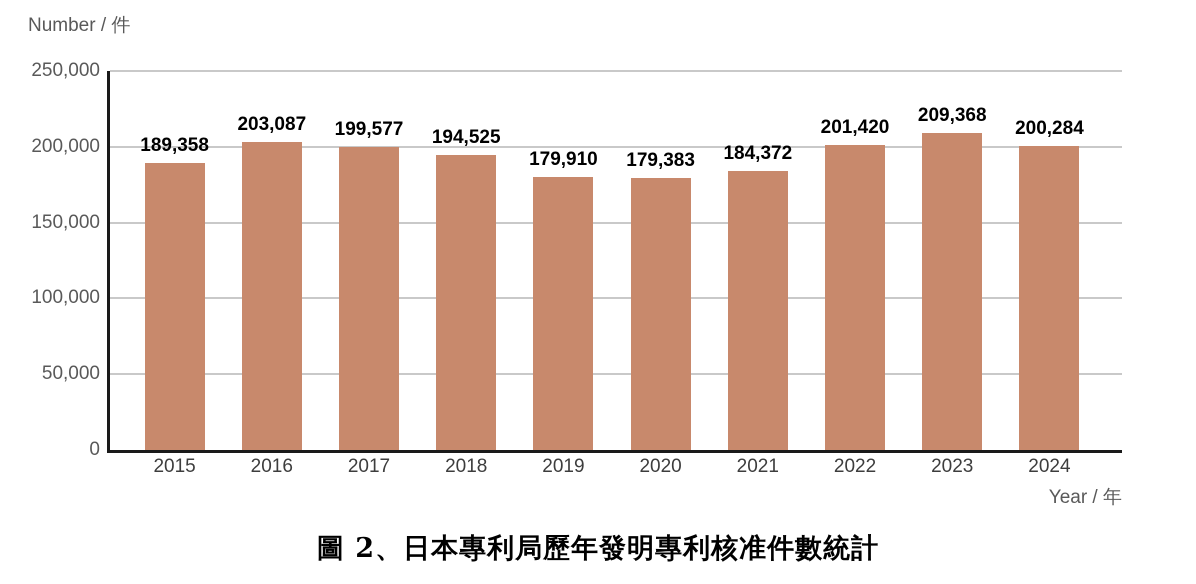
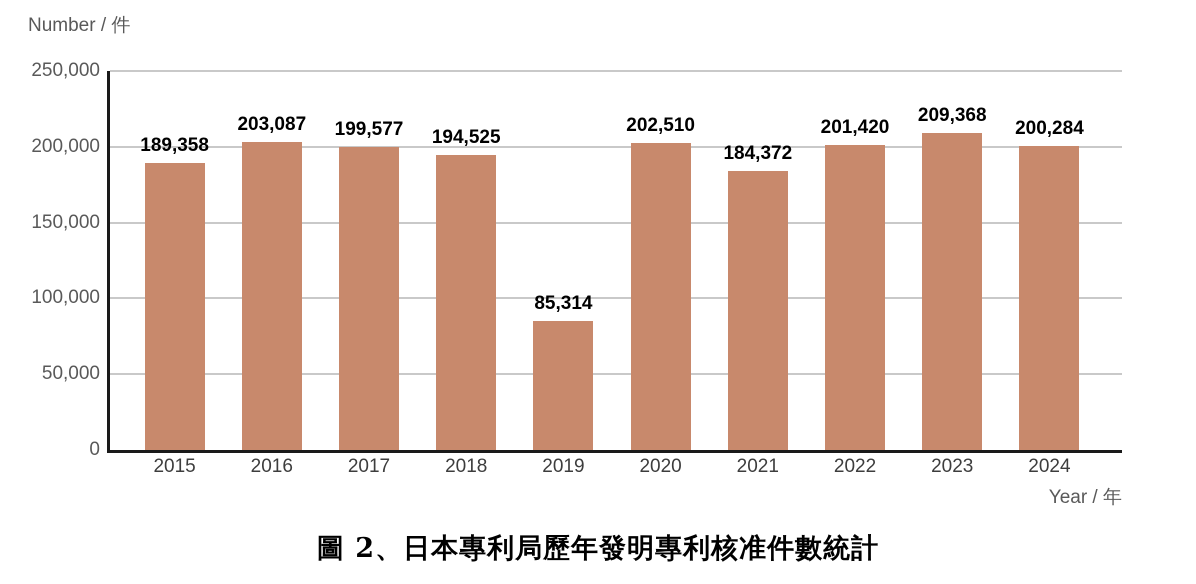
2019: 179,910 -> 85,314
2020: 179,383 -> 202,510
